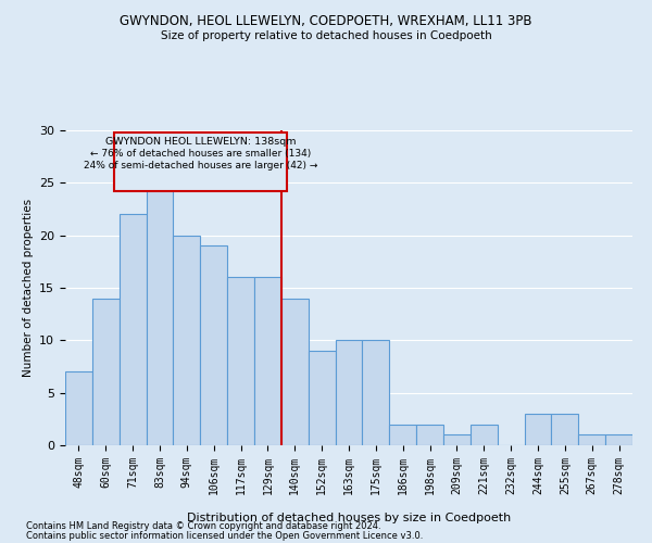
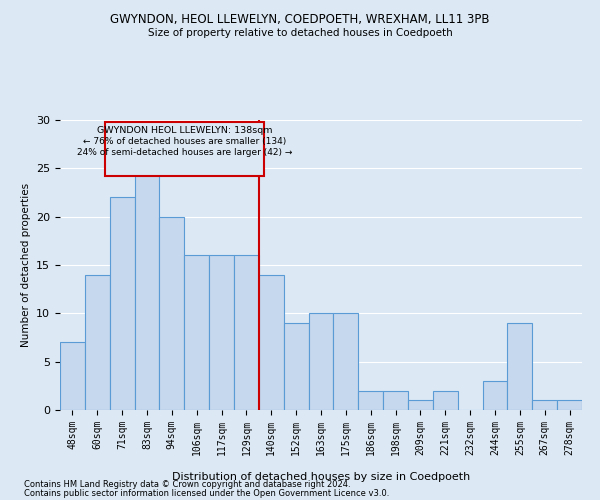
106sqm: 19 -> 16
255sqm: 3 -> 9
